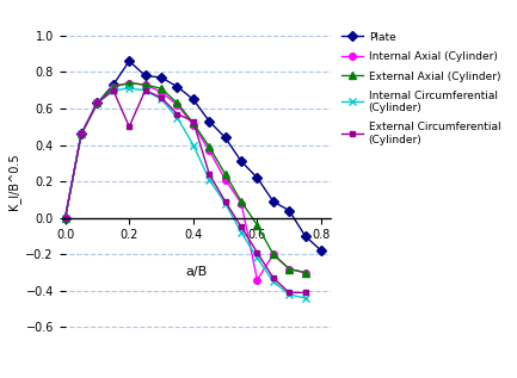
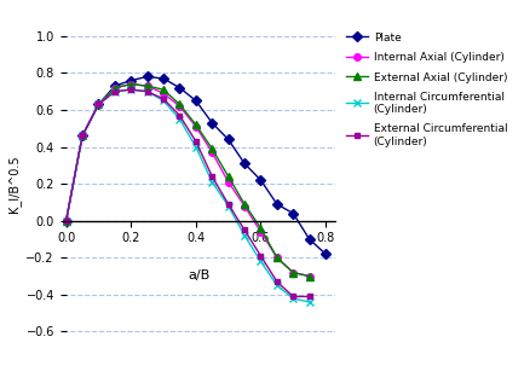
Plate/0.2: 0.86 -> 0.76
External Circumferential (Cylinder)/0.2: 0.50 -> 0.71
External Circumferential (Cylinder)/0.4: 0.53 -> 0.43
Internal Axial (Cylinder)/0.6: -0.34 -> -0.06
